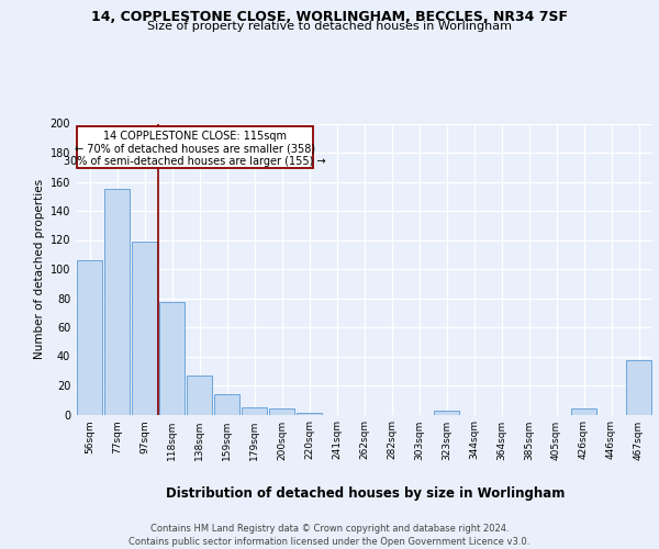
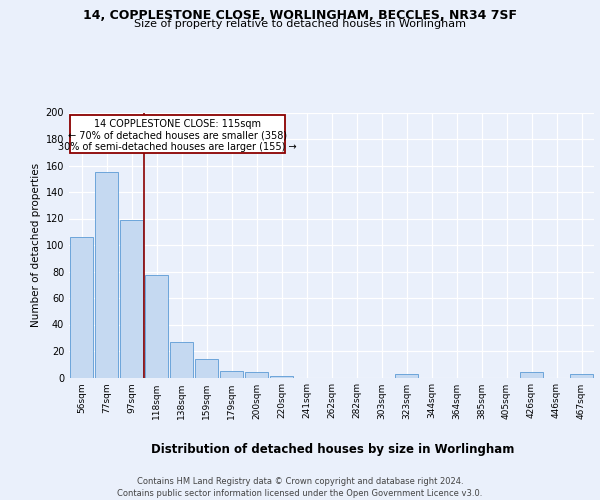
467sqm: 37 -> 3
